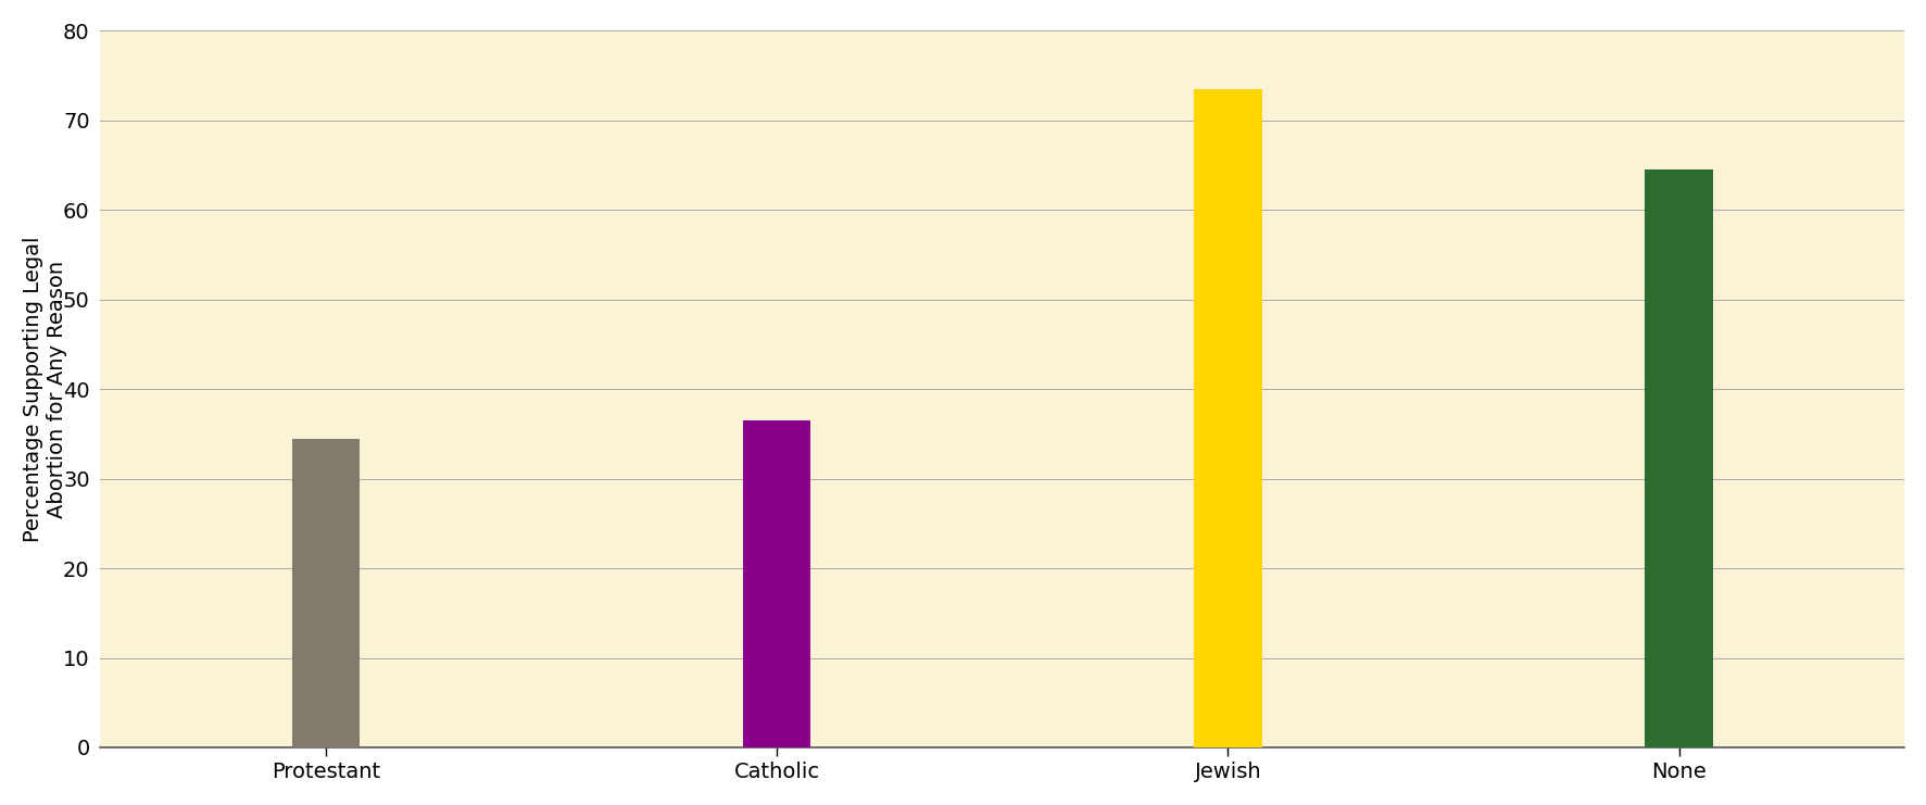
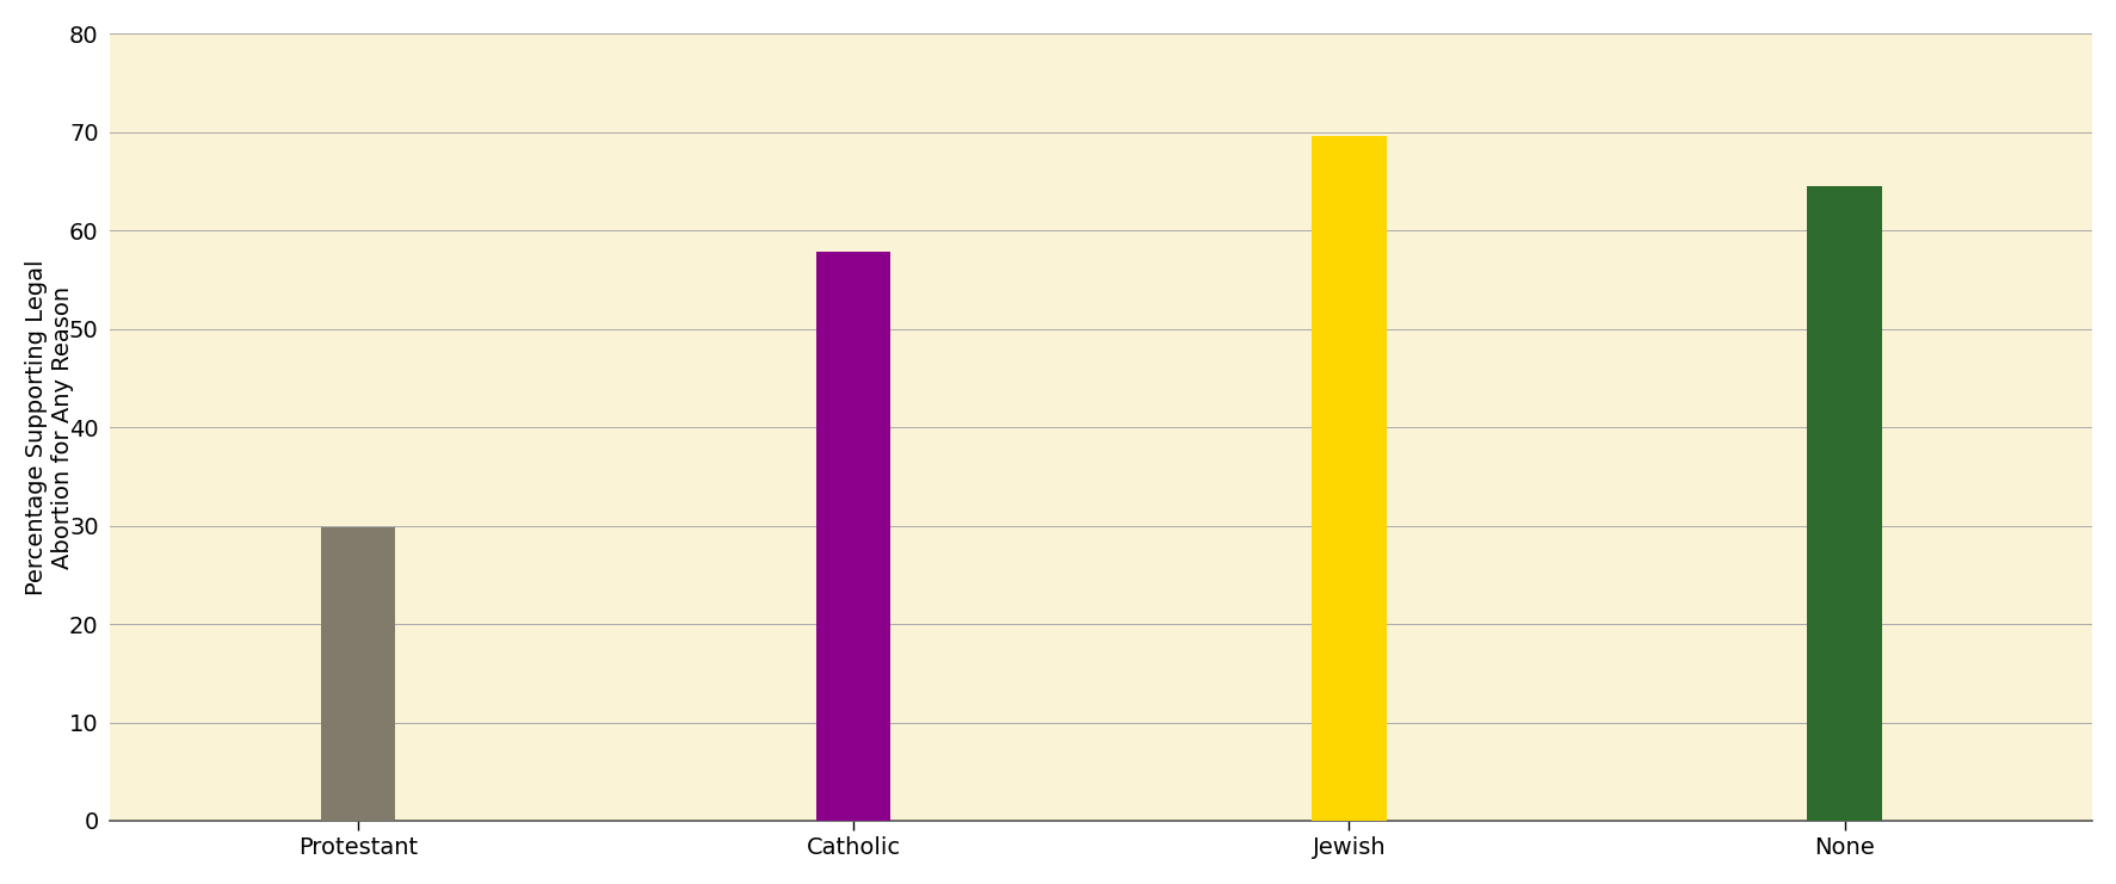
Protestant: 34.5 -> 29.8
Catholic: 36.5 -> 57.8
Jewish: 73.5 -> 69.6
